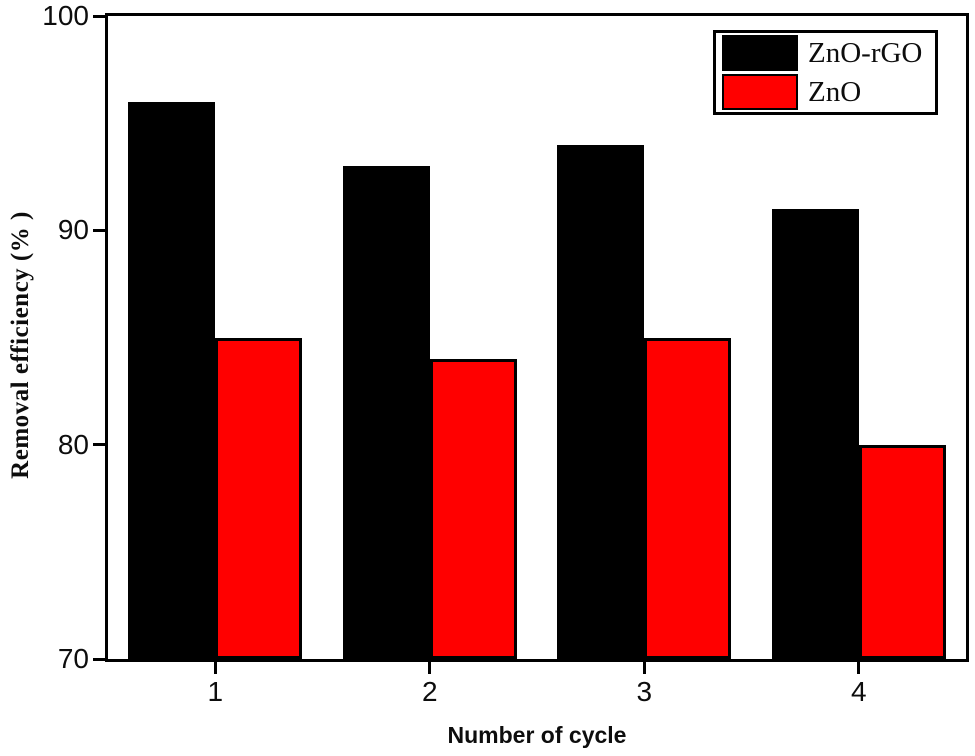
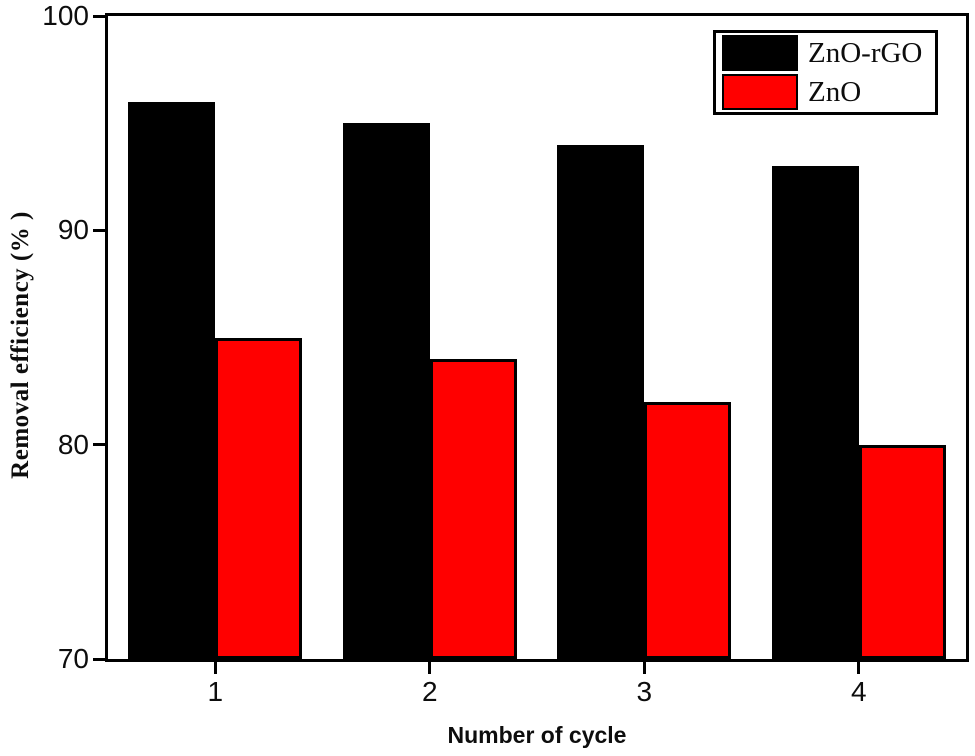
ZnO-rGO/2: 93 -> 95
ZnO/3: 85 -> 82
ZnO-rGO/4: 91 -> 93
